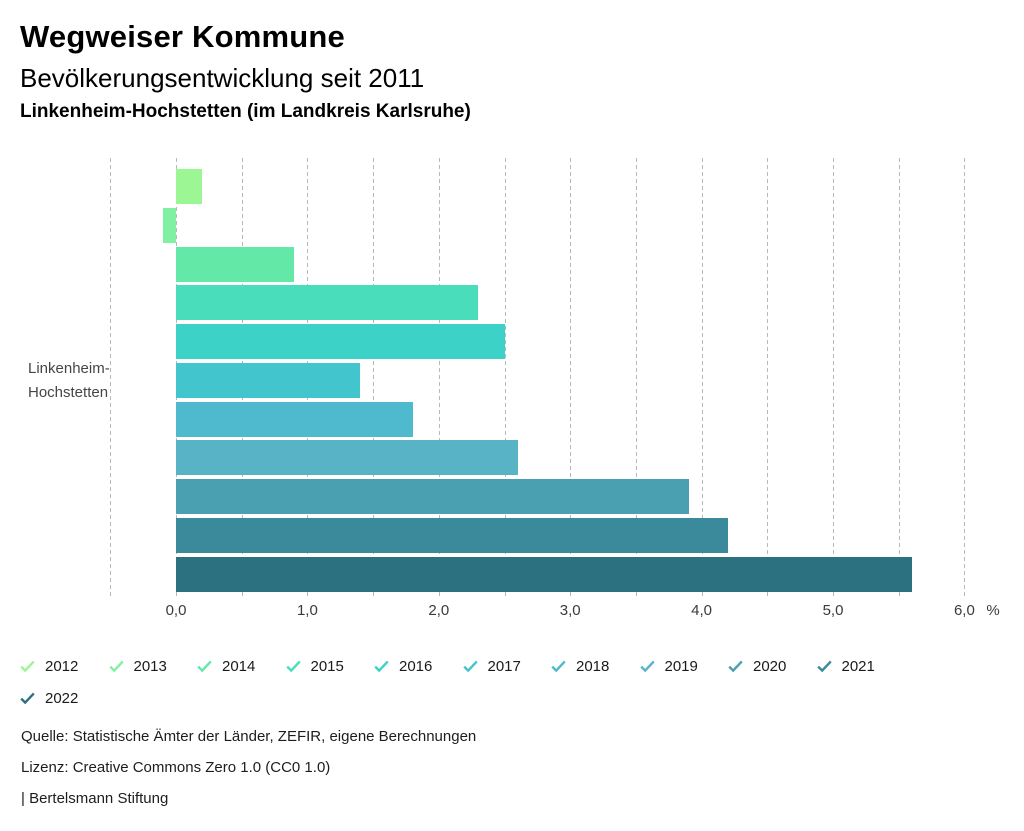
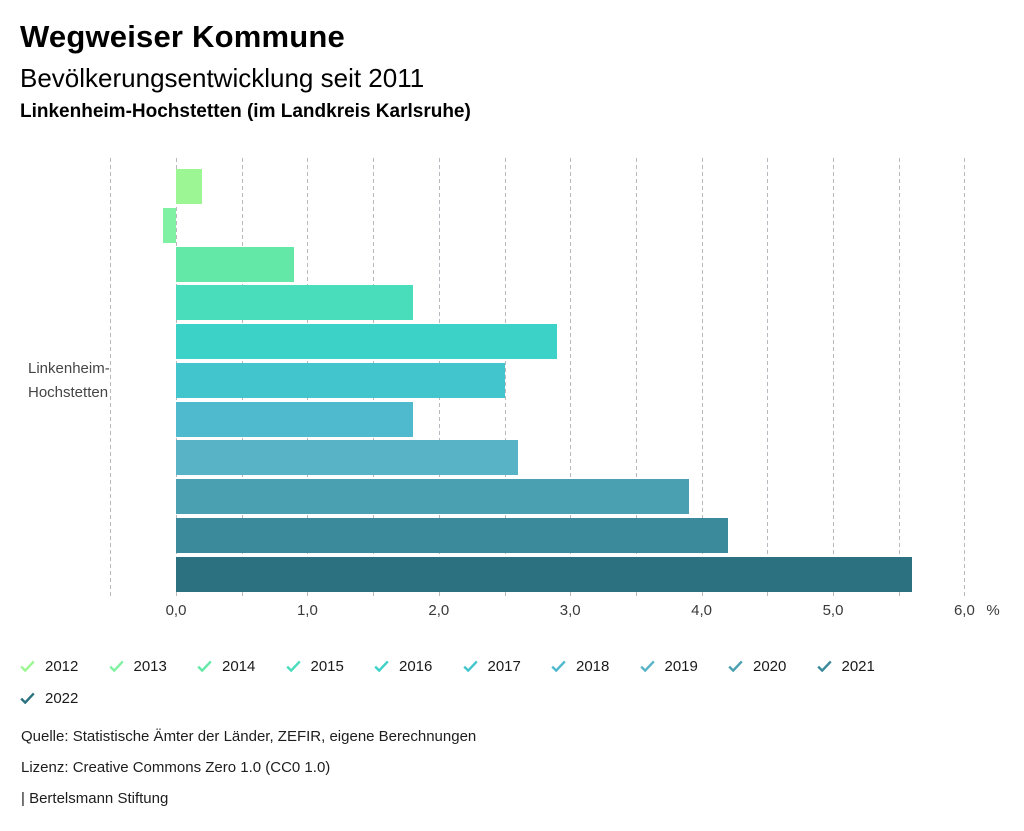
2015: 2,3 -> 1,8
2016: 2,5 -> 2,9
2017: 1,4 -> 2,5
